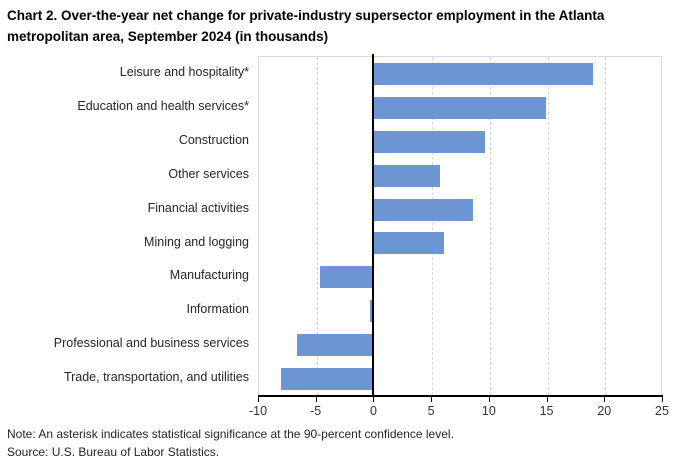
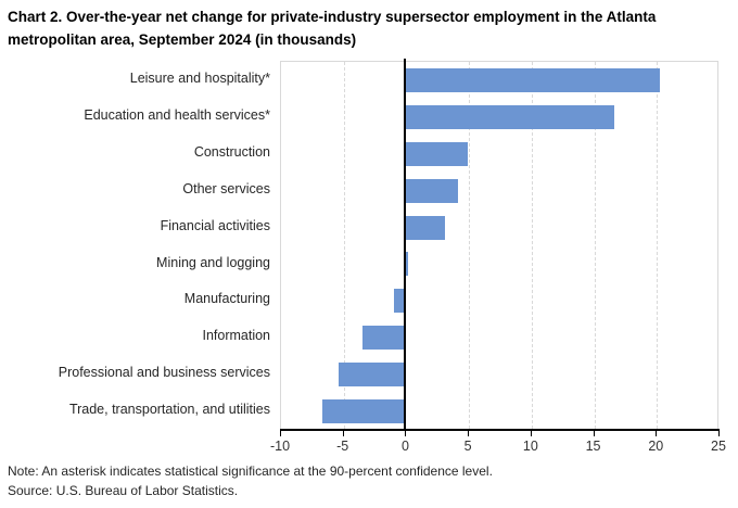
Leisure and hospitality*: 18.9 -> 20.2
Education and health services*: 14.9 -> 16.6
Construction: 9.6 -> 4.9
Other services: 5.7 -> 4.1
Financial activities: 8.5 -> 3.1
Mining and logging: 6.0 -> 0.1
Manufacturing: -4.7 -> -1.0
Information: -0.4 -> -3.5
Professional and business services: -6.7 -> -5.4
Trade, transportation, and utilities: -8.1 -> -6.7
